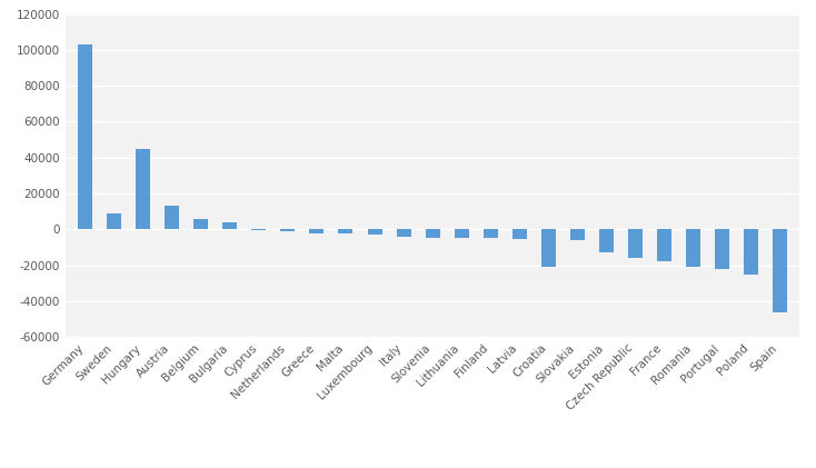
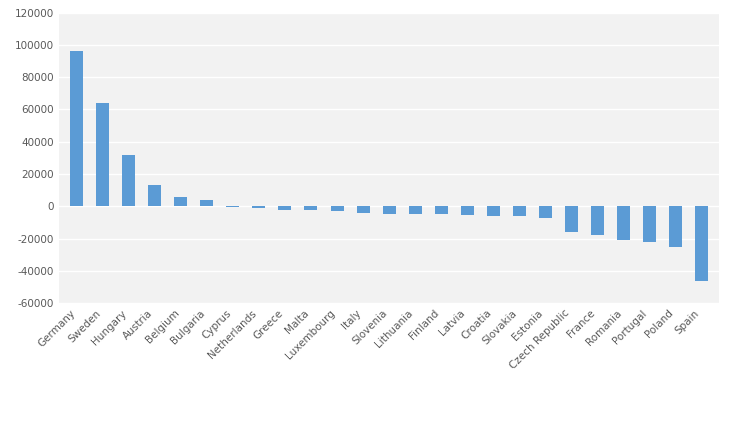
Germany: 103000 -> 96000
Sweden: 9000 -> 64000
Hungary: 45000 -> 32000
Croatia: -21000 -> -6000
Estonia: -13000 -> -7000
